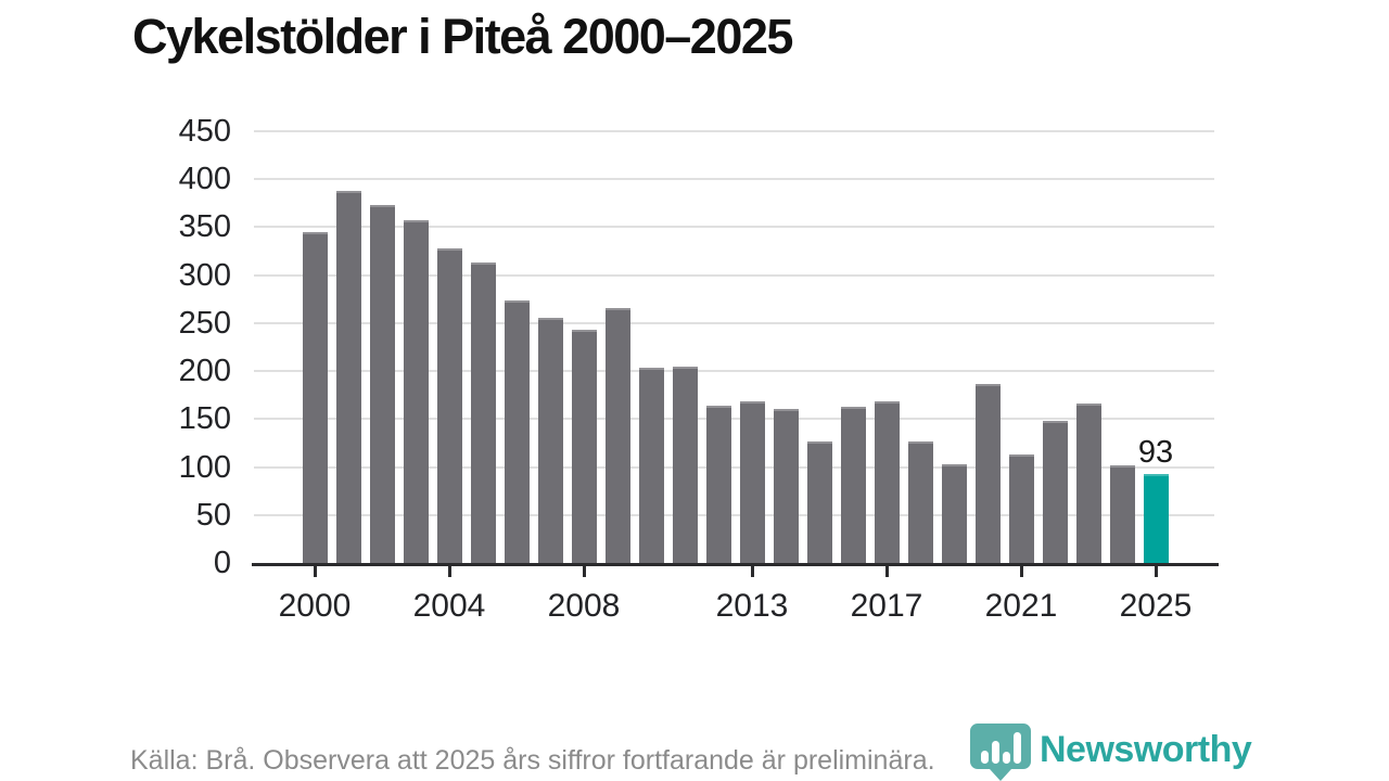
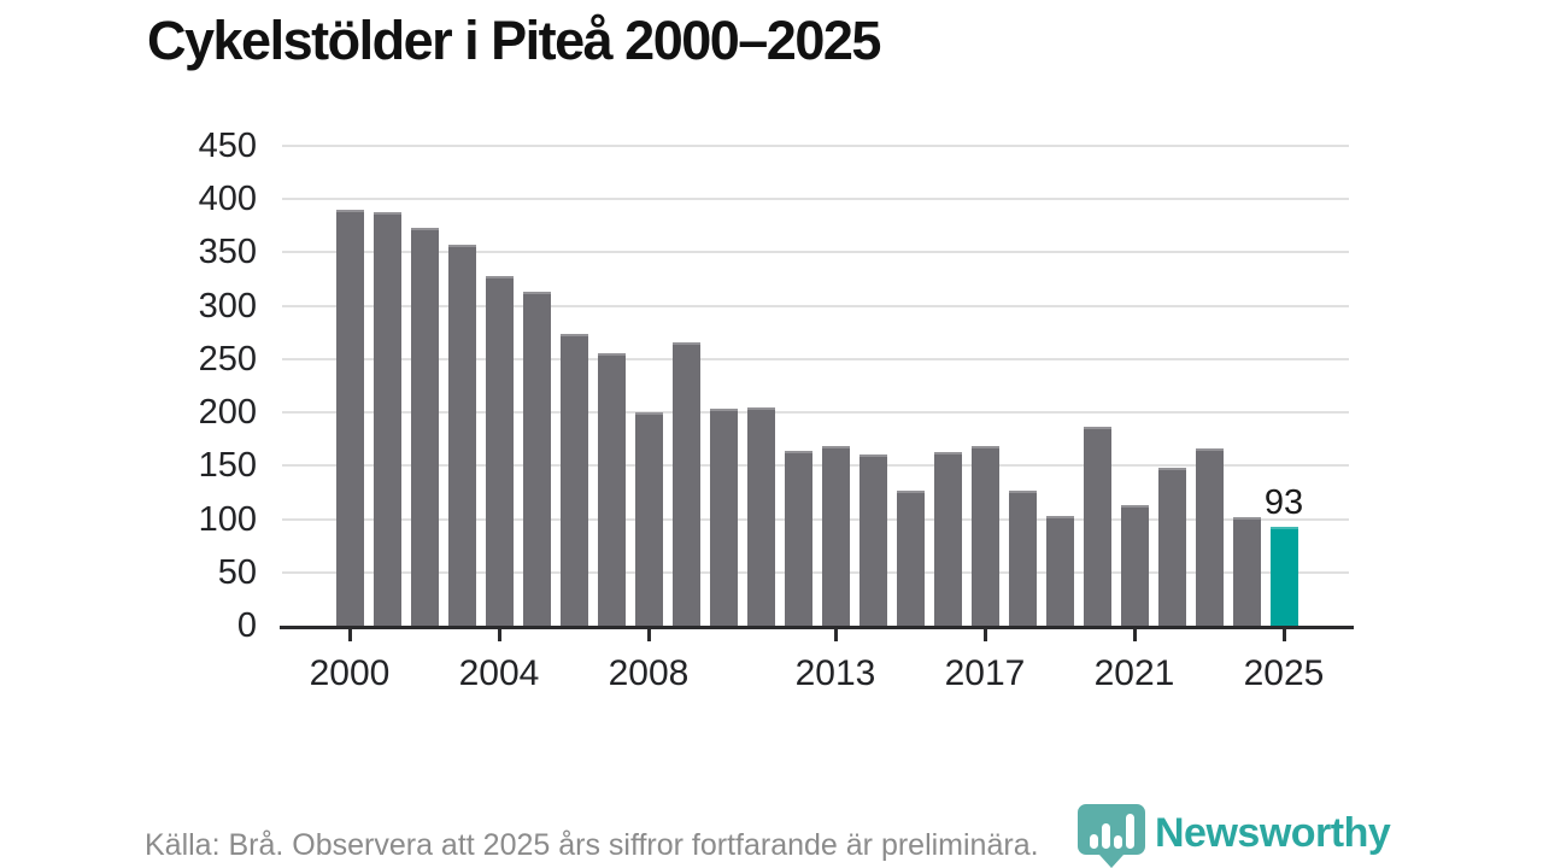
2000: 340 -> 390
2008: 240 -> 200
